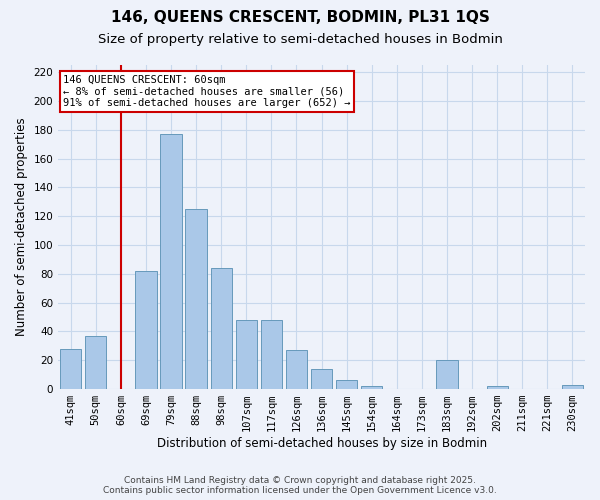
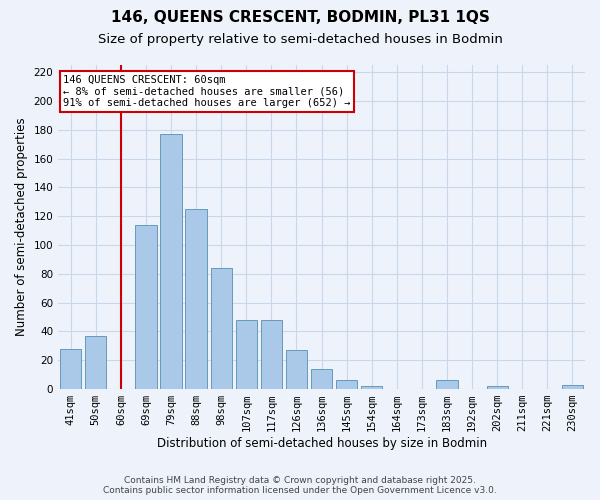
69sqm: 82 -> 114
183sqm: 20 -> 6
